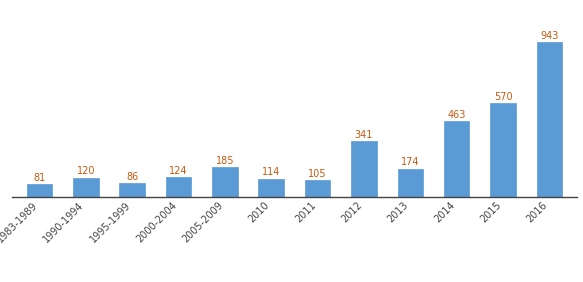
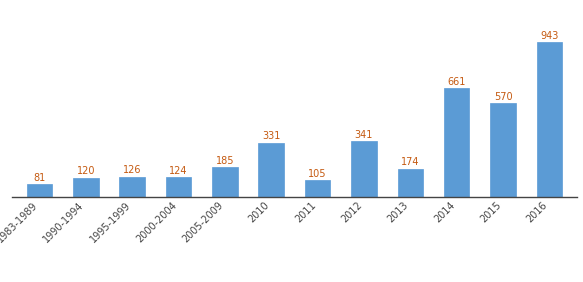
1995-1999: 86 -> 126
2010: 114 -> 331
2014: 463 -> 661
